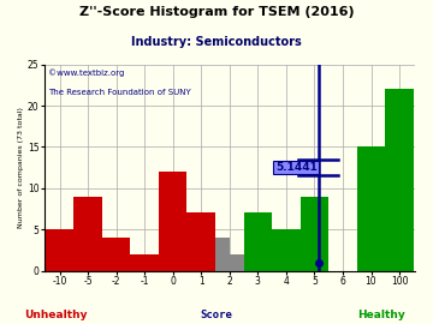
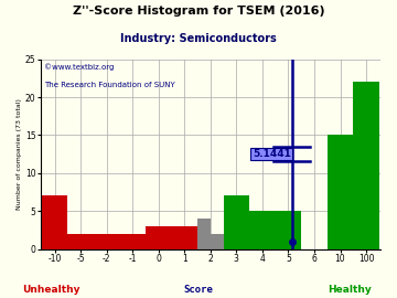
-10: 5 -> 7
-5: 9 -> 2
-2: 4 -> 2
0: 12 -> 3
1: 7 -> 3
5: 9 -> 5
